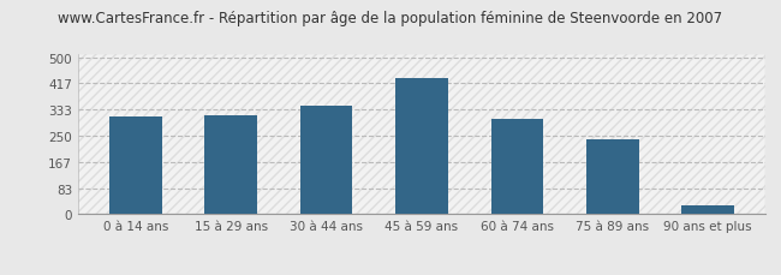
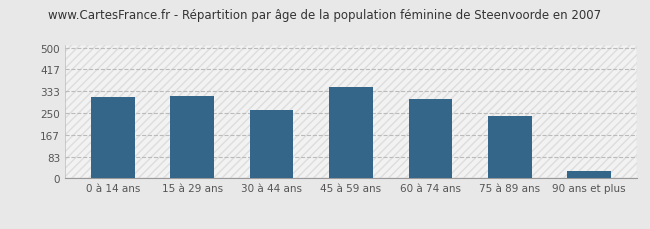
30 à 44 ans: 345 -> 260
45 à 59 ans: 435 -> 350
